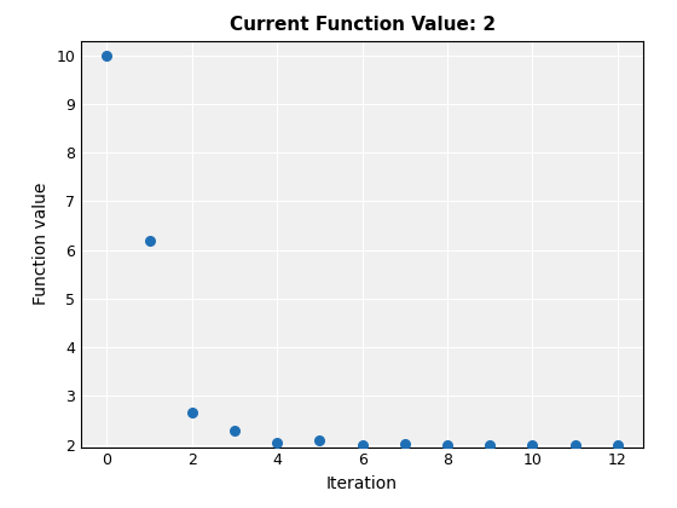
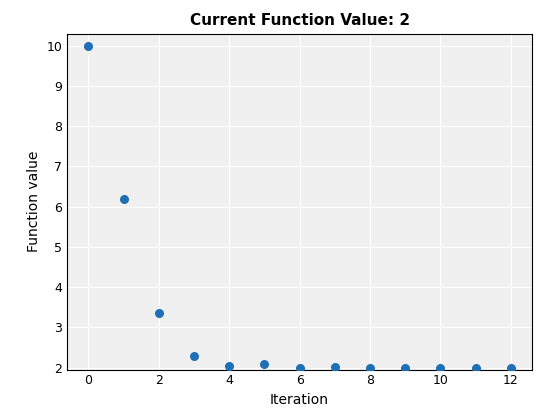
2: 2.65 -> 3.35
